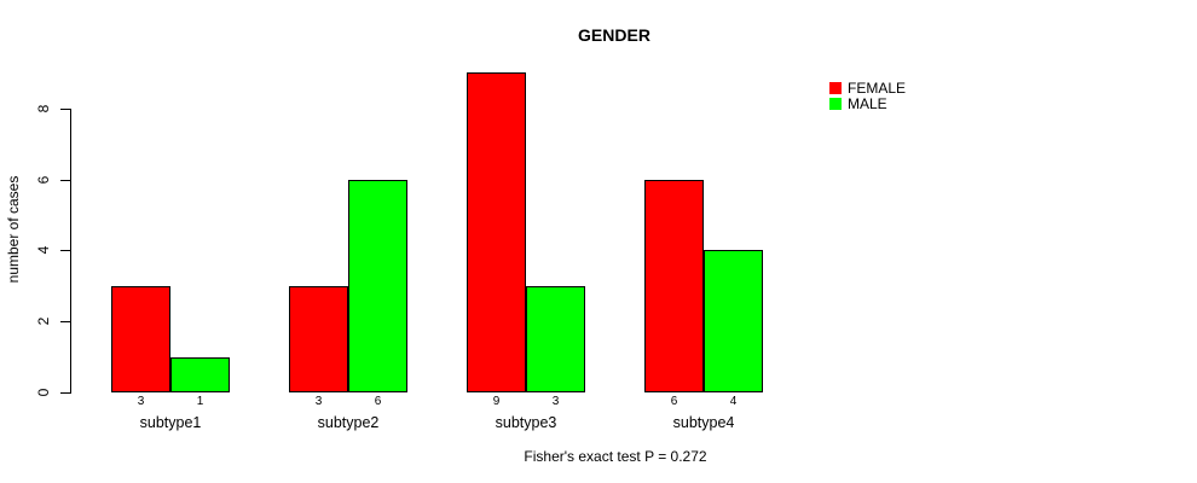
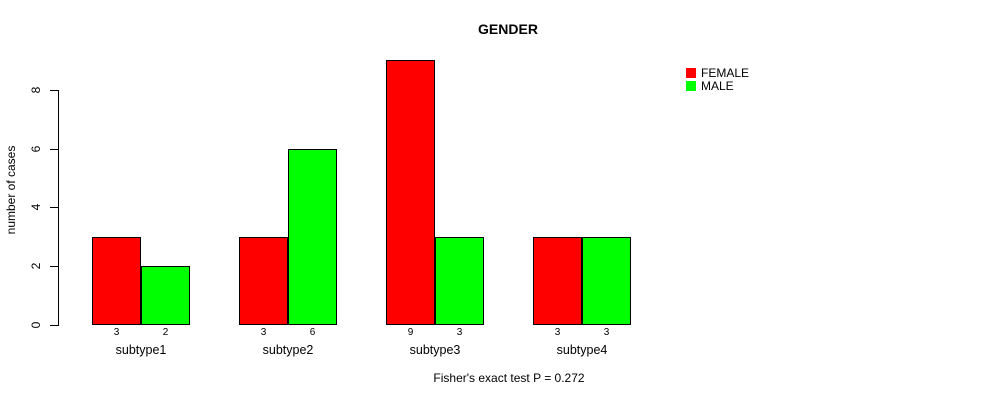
MALE/subtype1: 1 -> 2
FEMALE/subtype4: 6 -> 3
MALE/subtype4: 4 -> 3
